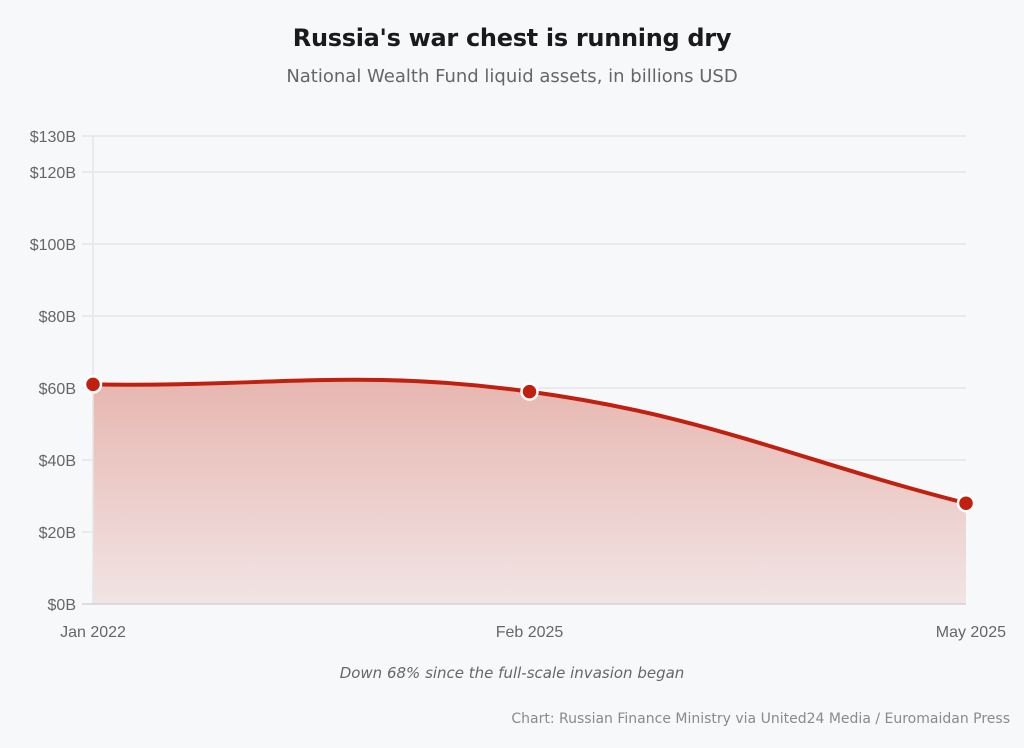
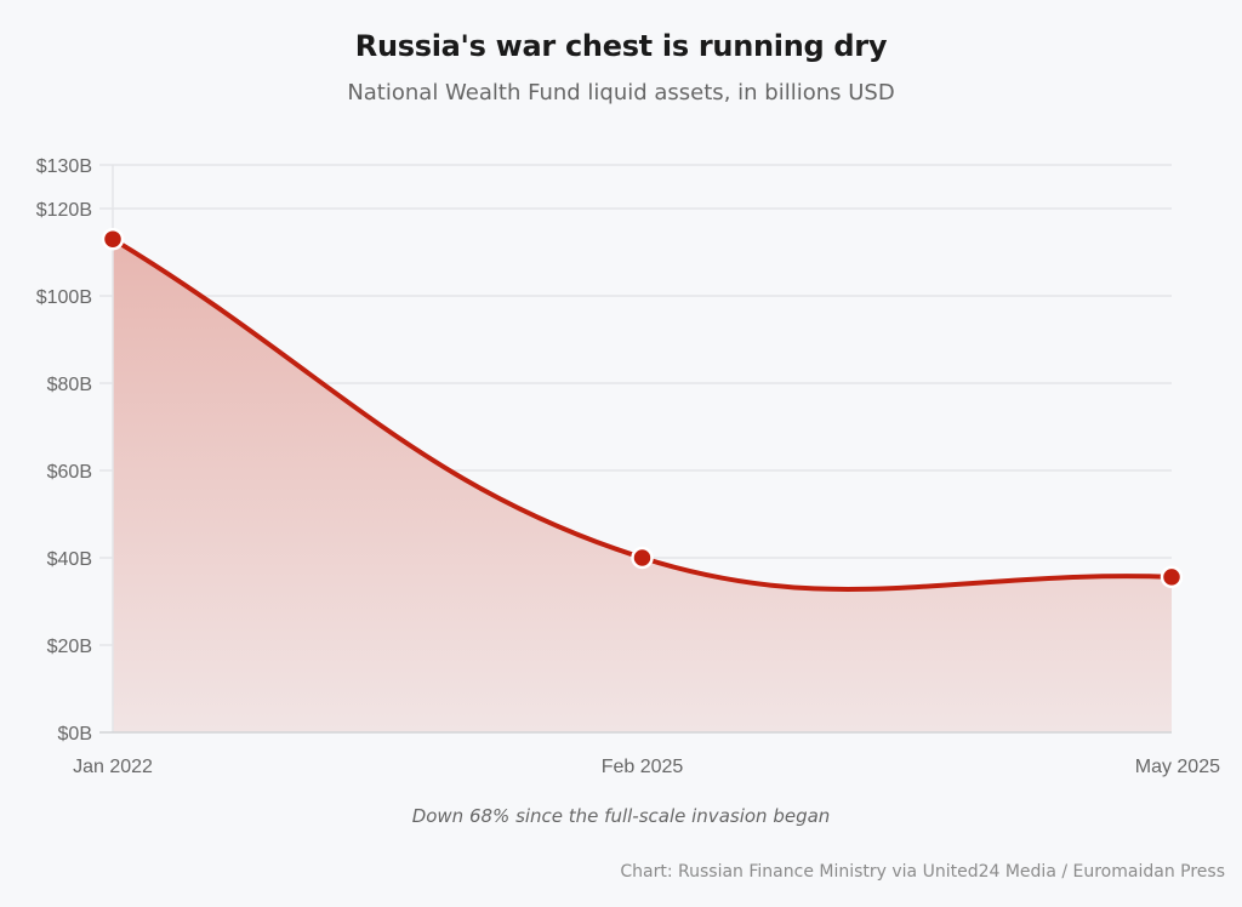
Jan 2022: $61B -> $113B
Feb 2025: $59B -> $40B
May 2025: $28B -> $36B
